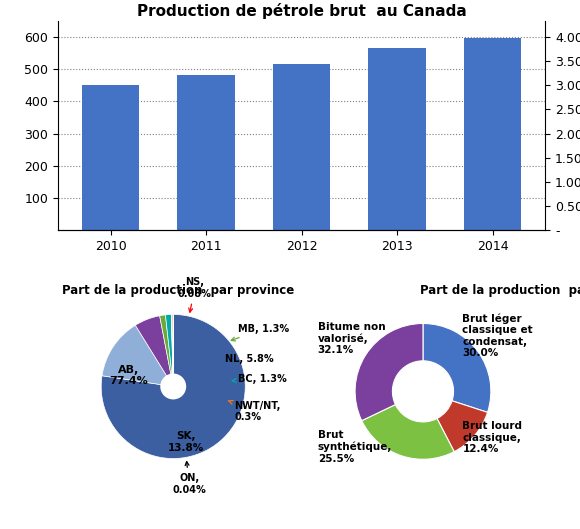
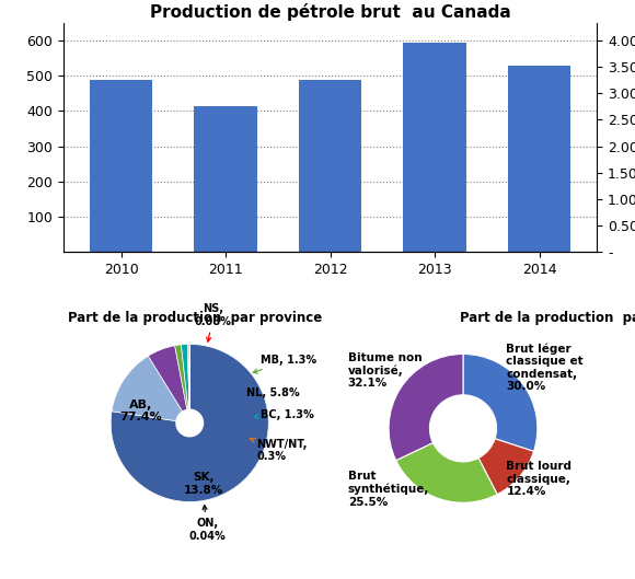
2010: 452 -> 490
2011: 483 -> 415
2012: 517 -> 490
2013: 567 -> 595
2014: 597 -> 530
